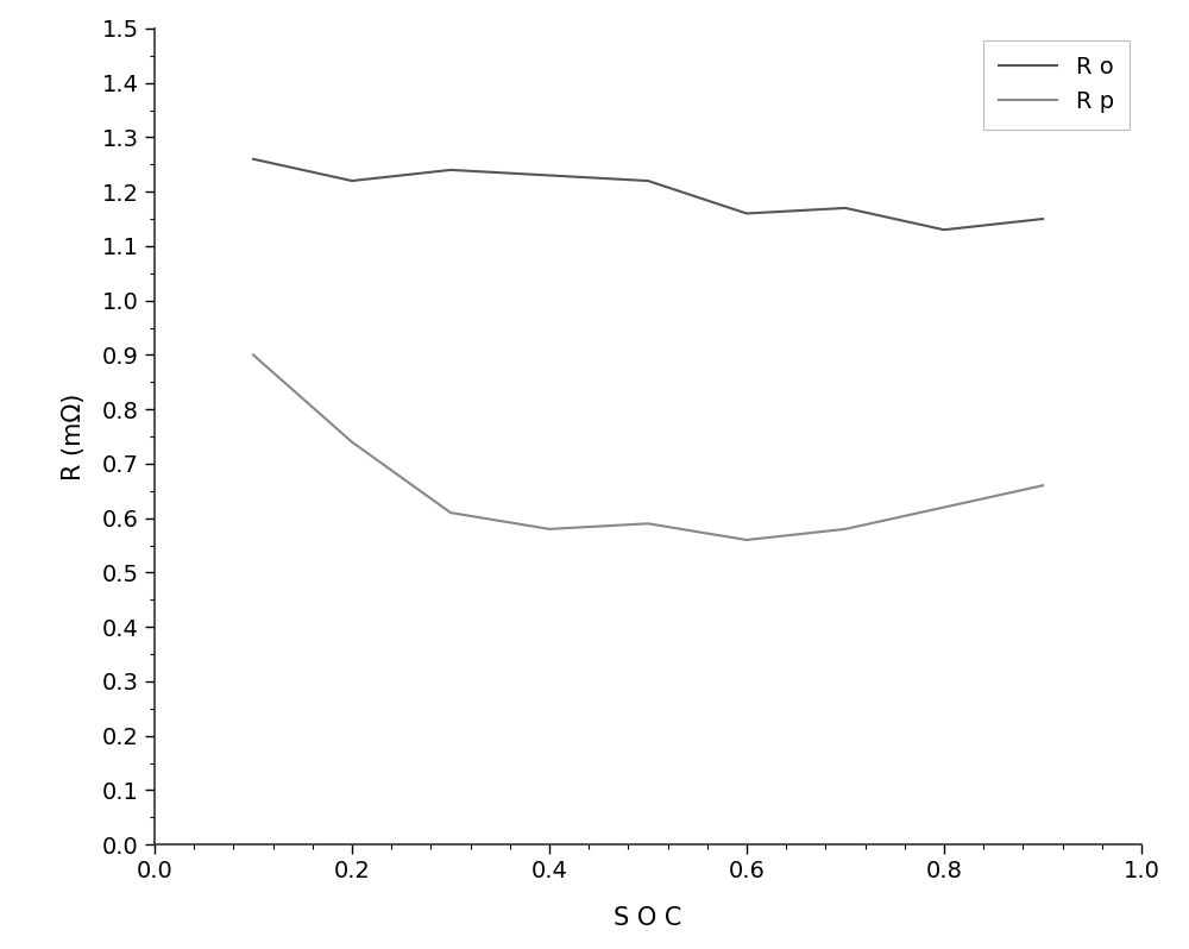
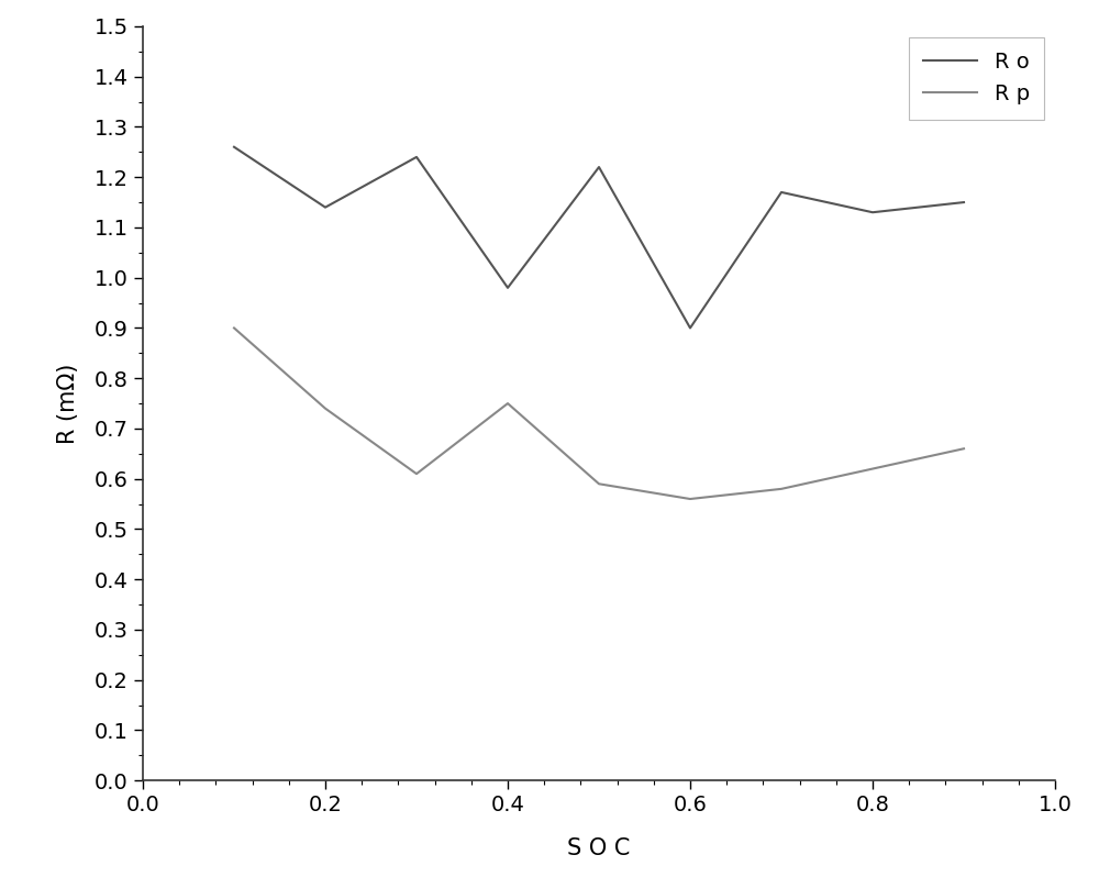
R o/0.2: 1.22 -> 1.14
R o/0.4: 1.23 -> 0.98
R p/0.4: 0.58 -> 0.75
R o/0.6: 1.16 -> 0.90
